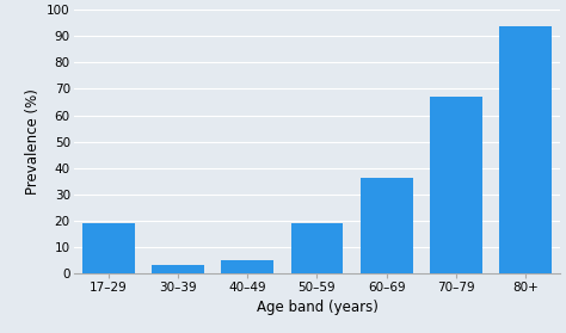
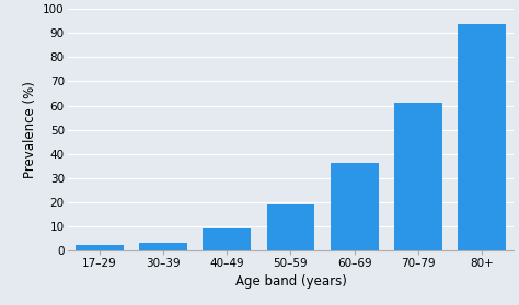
17–29: 19 -> 2
40–49: 5 -> 9
70–79: 67 -> 61
